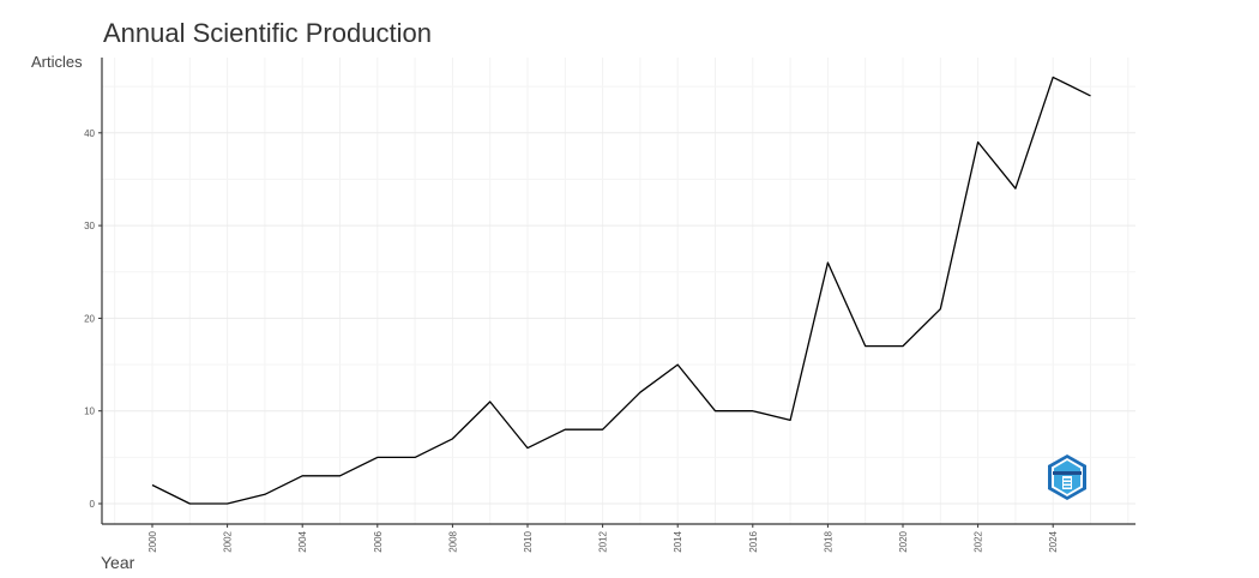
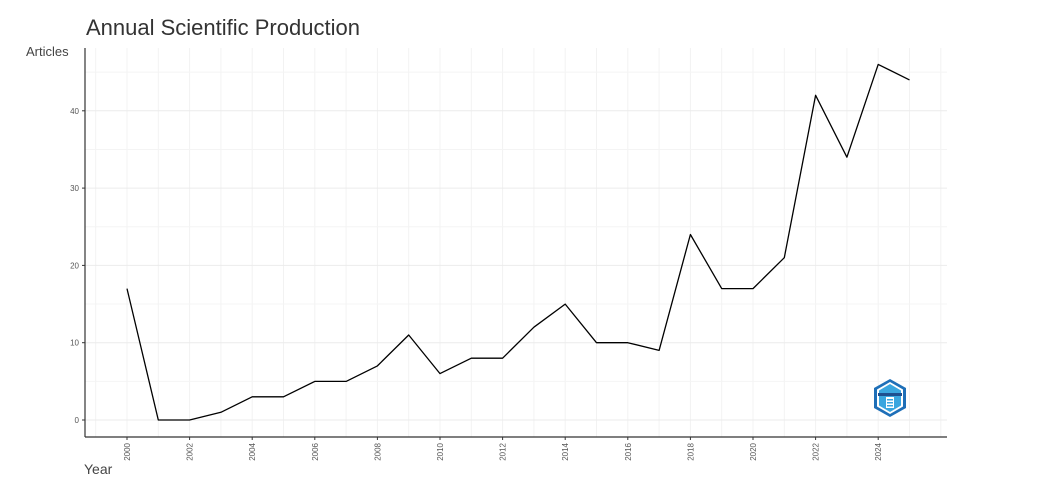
2000: 2 -> 17
2018: 26 -> 24
2022: 39 -> 42
